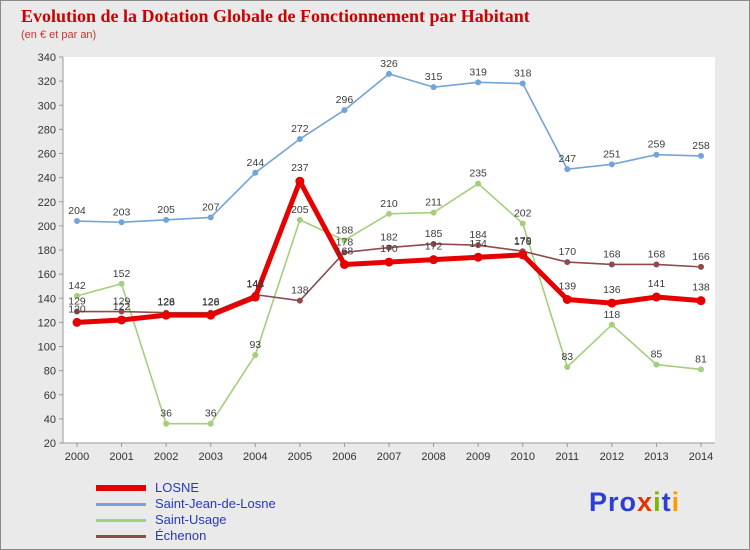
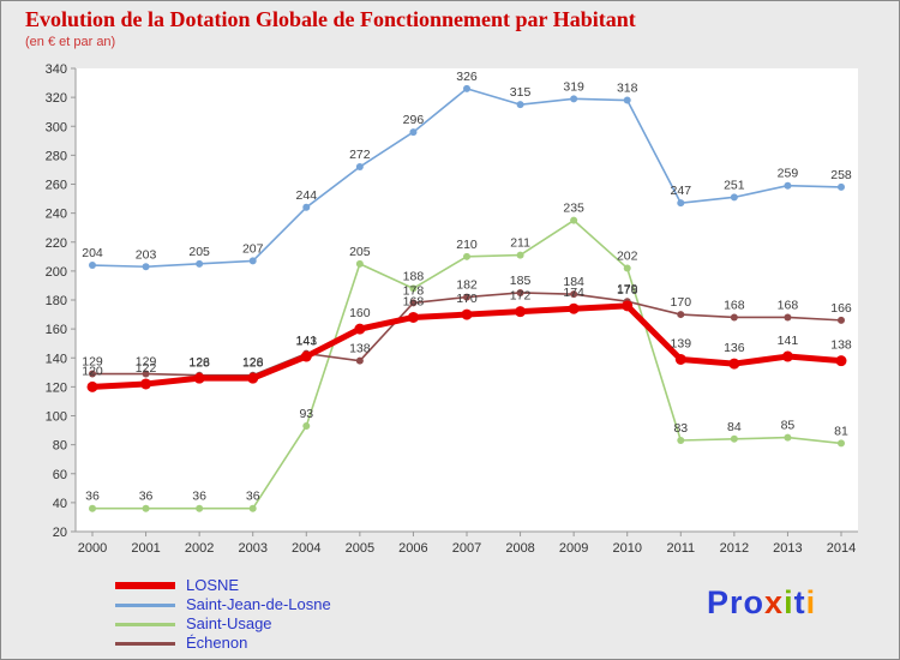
Saint-Usage/2000: 142 -> 36
Saint-Usage/2001: 152 -> 36
LOSNE/2005: 237 -> 160
Saint-Usage/2012: 118 -> 84
